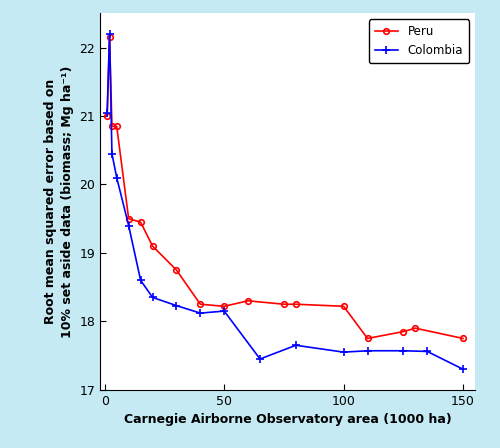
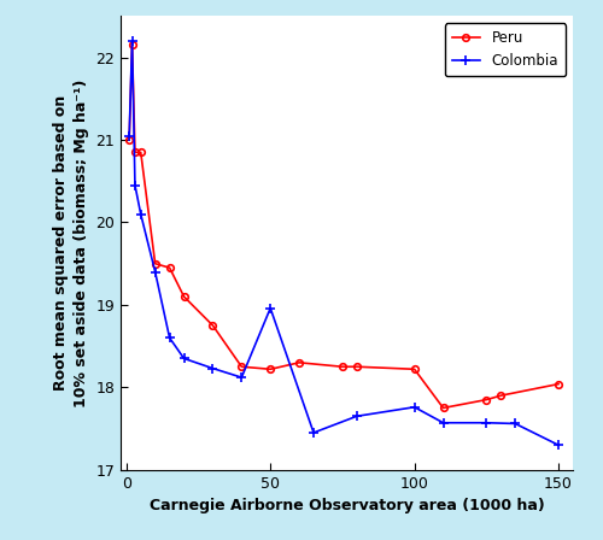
Colombia/50: 18.15 -> 18.96
Colombia/100: 17.55 -> 17.76
Peru/150: 17.75 -> 18.04
